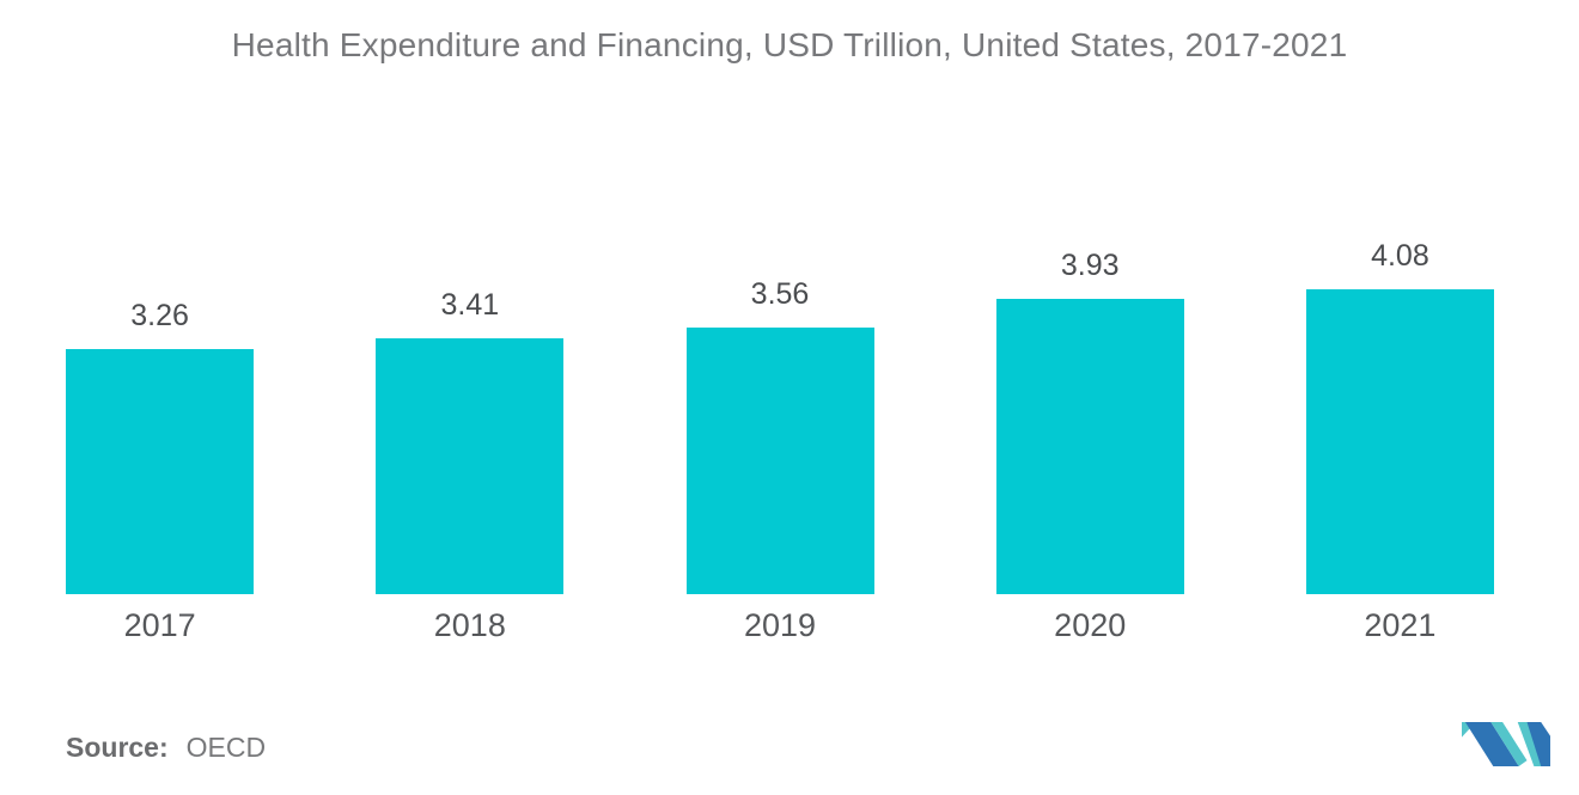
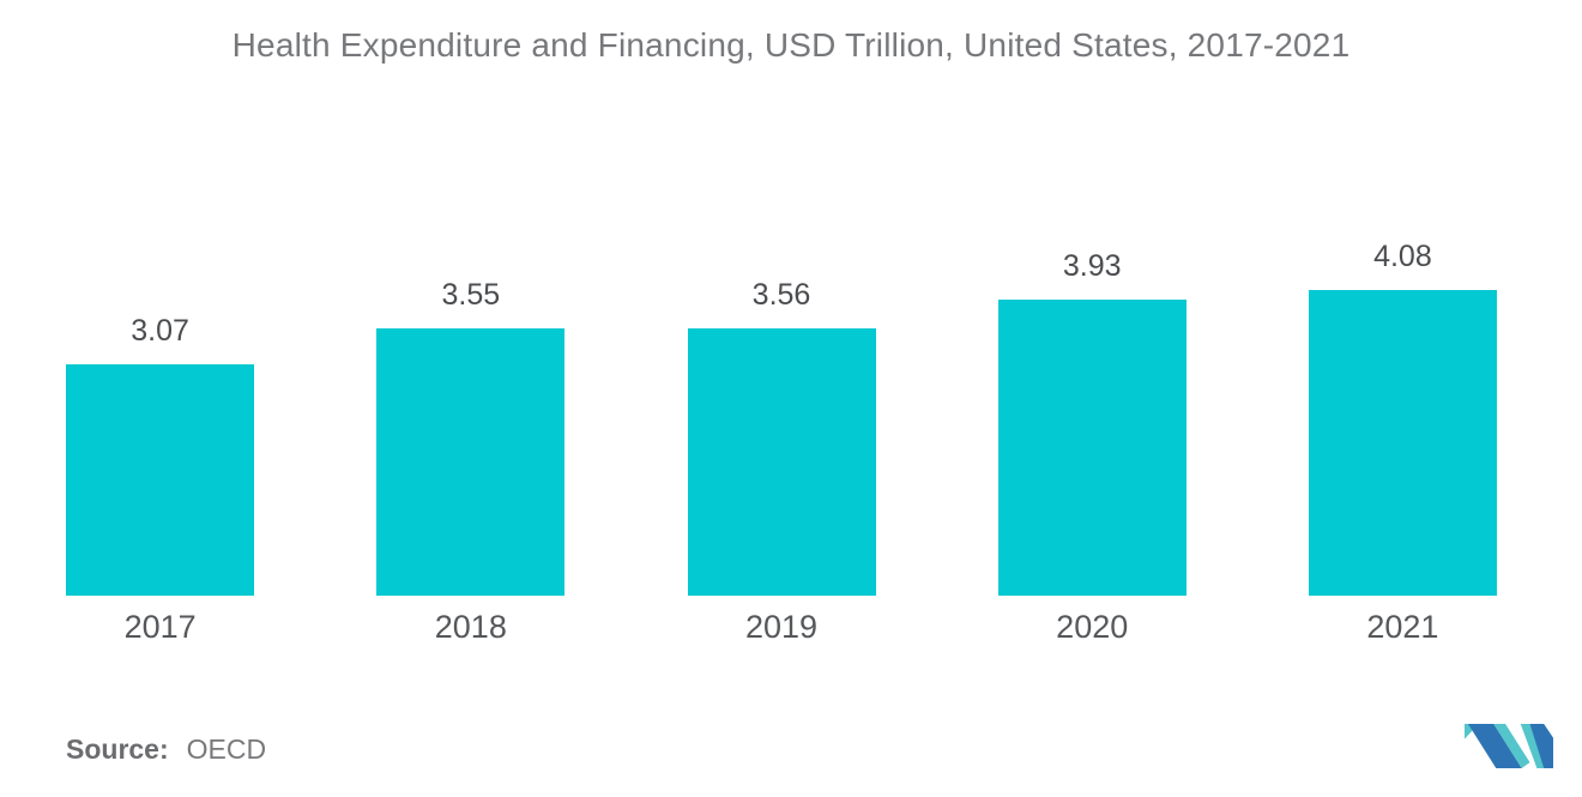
2017: 3.26 -> 3.07
2018: 3.41 -> 3.55
